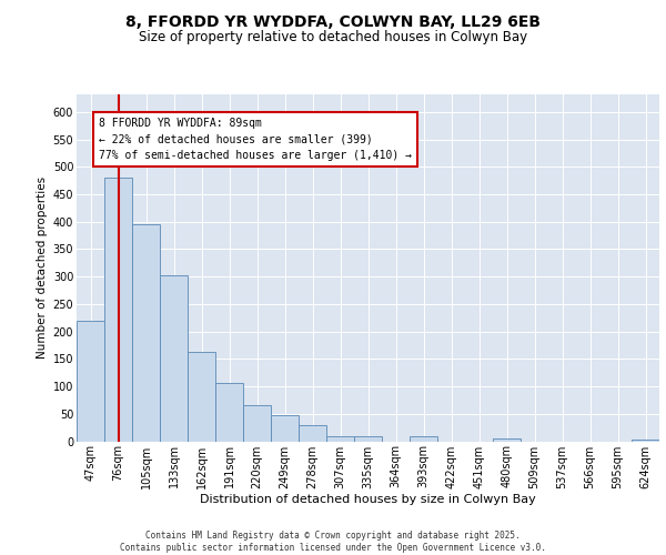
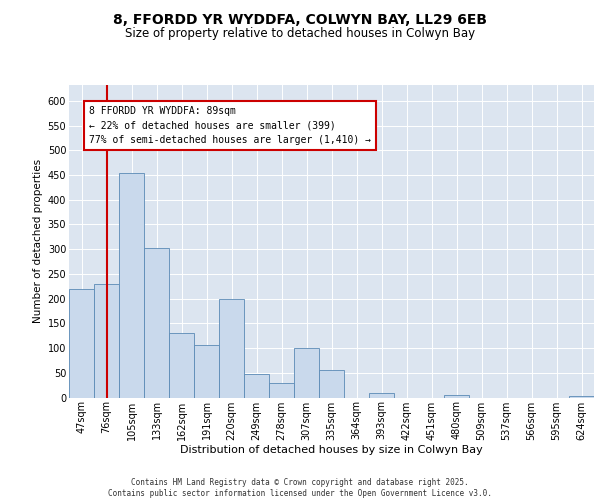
76sqm: 480 -> 230
105sqm: 395 -> 455
162sqm: 163 -> 130
220sqm: 65 -> 200
307sqm: 10 -> 100
335sqm: 10 -> 55
